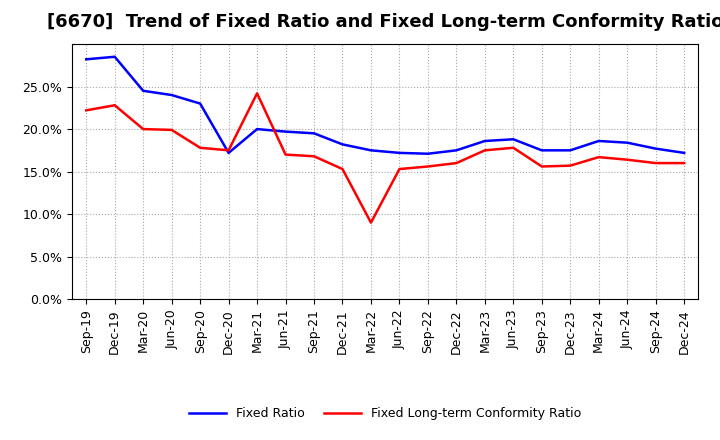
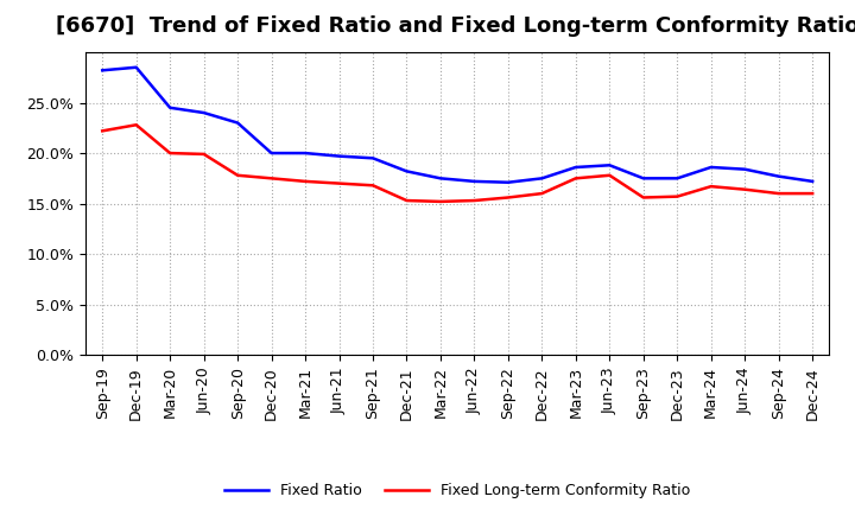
Fixed Ratio/Dec-20: 17.2% -> 20.0%
Fixed Long-term Conformity Ratio/Mar-21: 24.2% -> 17.2%
Fixed Long-term Conformity Ratio/Mar-22: 9.0% -> 15.2%
